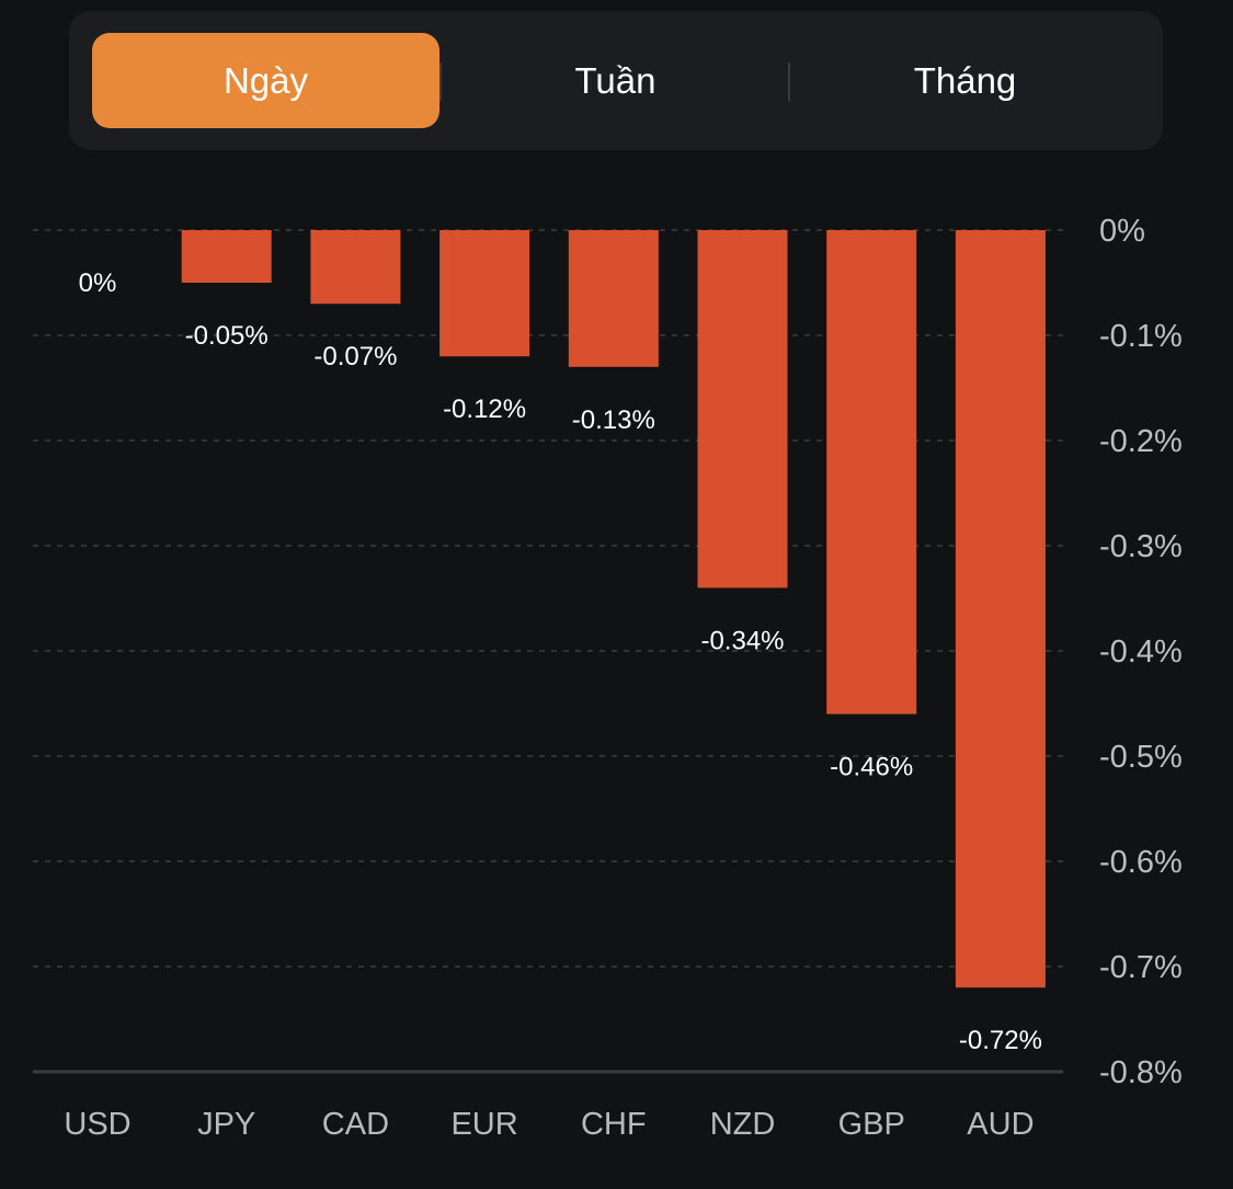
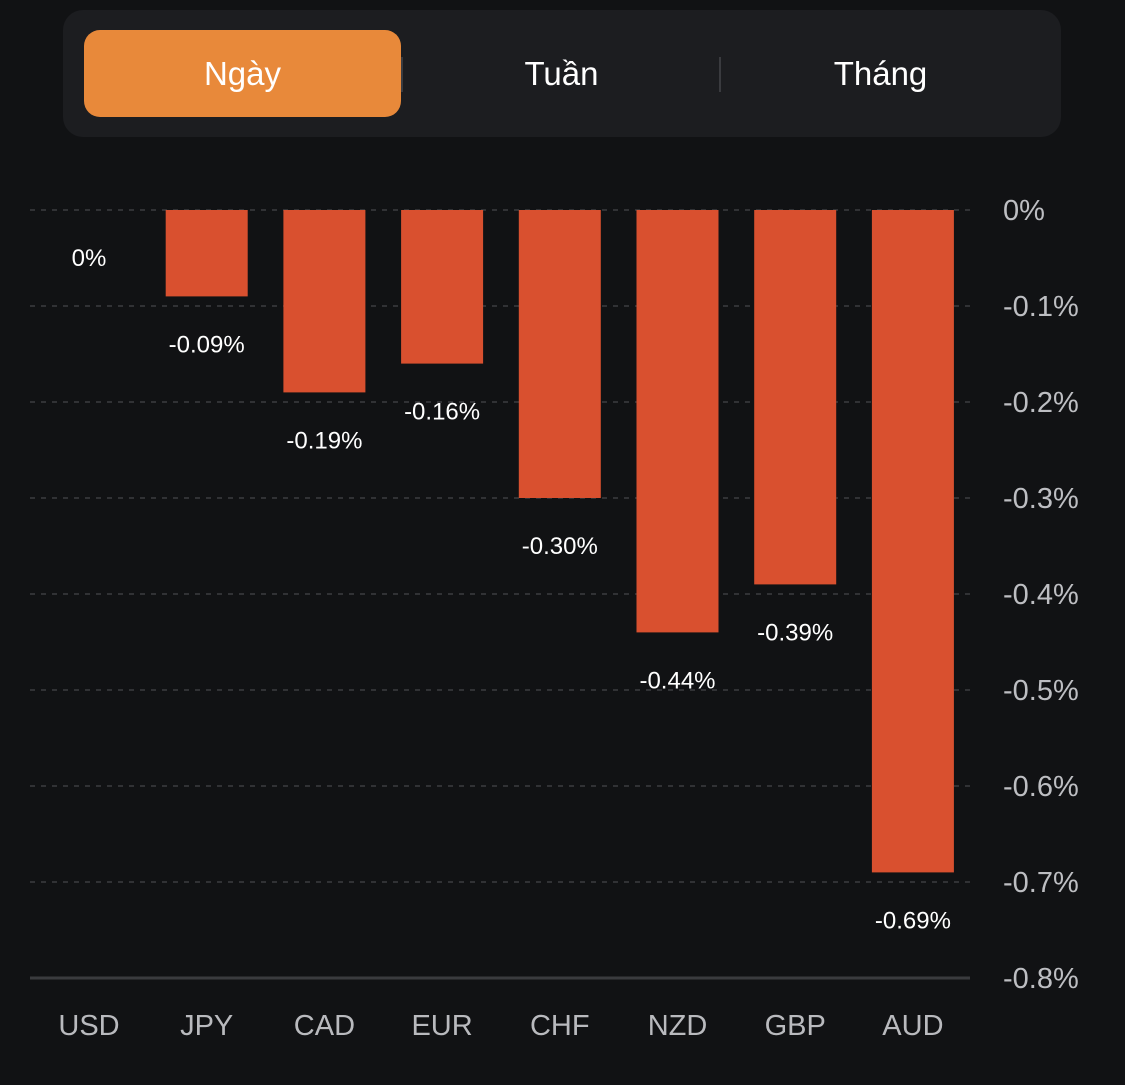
JPY: -0.05% -> -0.09%
CAD: -0.07% -> -0.19%
EUR: -0.12% -> -0.16%
CHF: -0.13% -> -0.30%
NZD: -0.34% -> -0.44%
GBP: -0.46% -> -0.39%
AUD: -0.72% -> -0.69%
